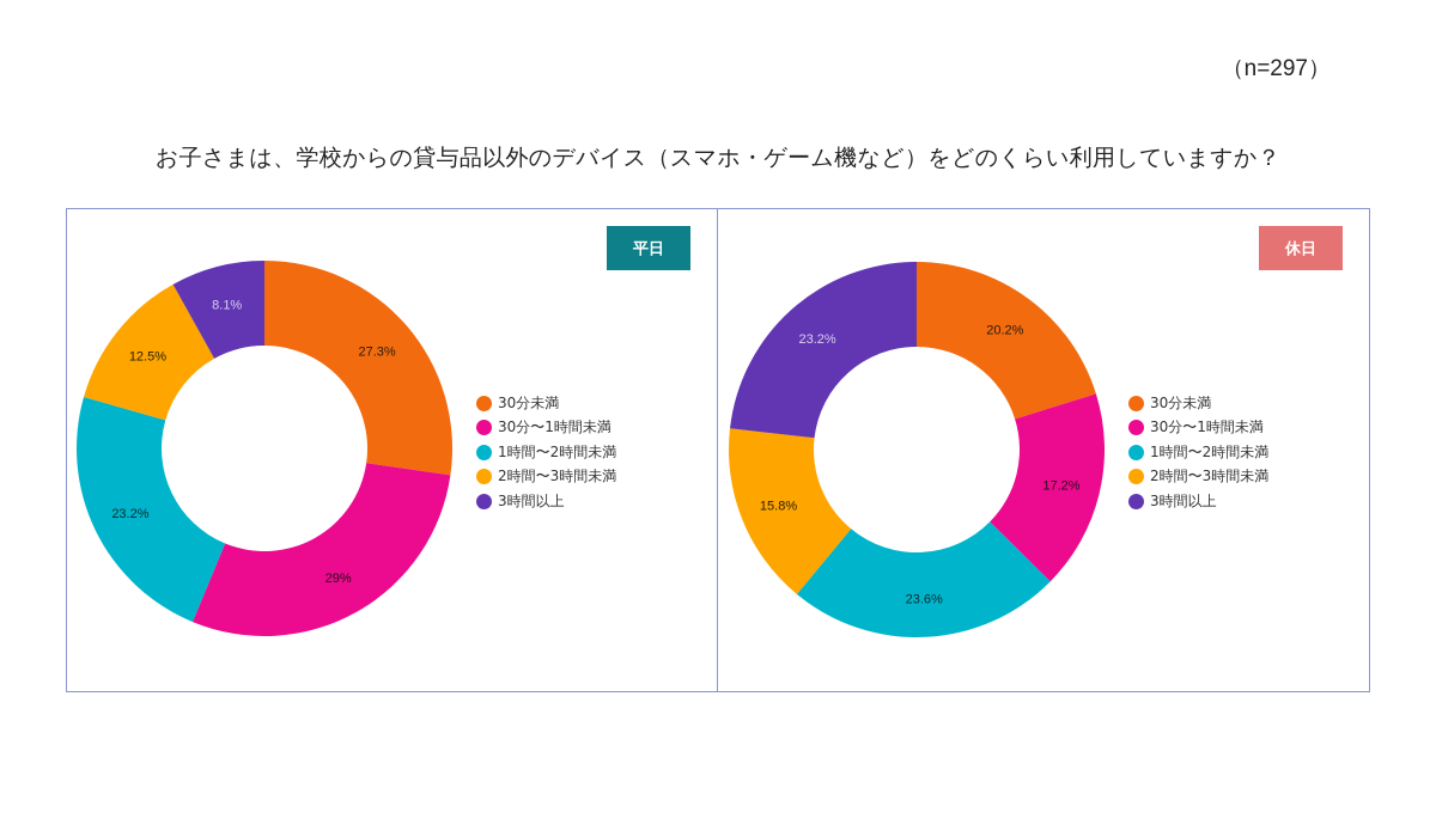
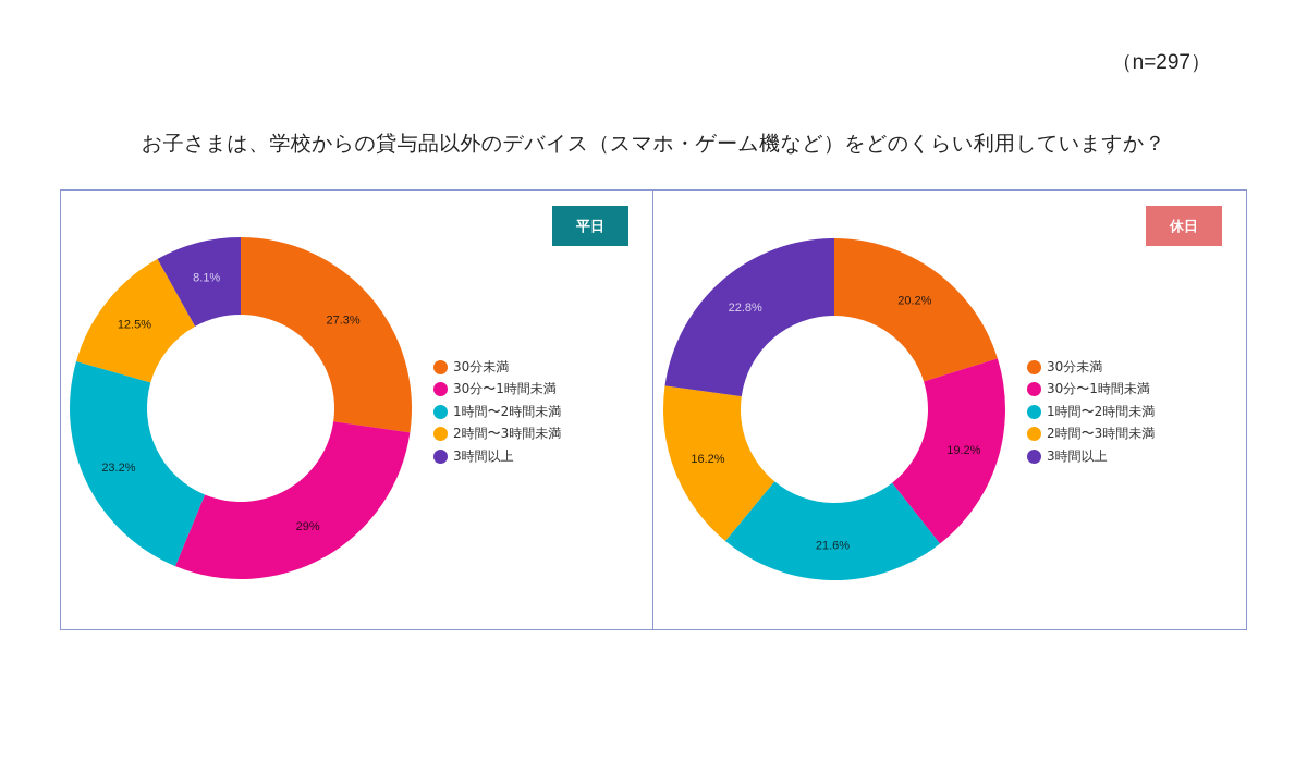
休日/30分〜1時間未満: 17.2% -> 19.2%
休日/1時間〜2時間未満: 23.6% -> 21.6%
休日/2時間〜3時間未満: 15.8% -> 16.2%
休日/3時間以上: 23.2% -> 22.8%
